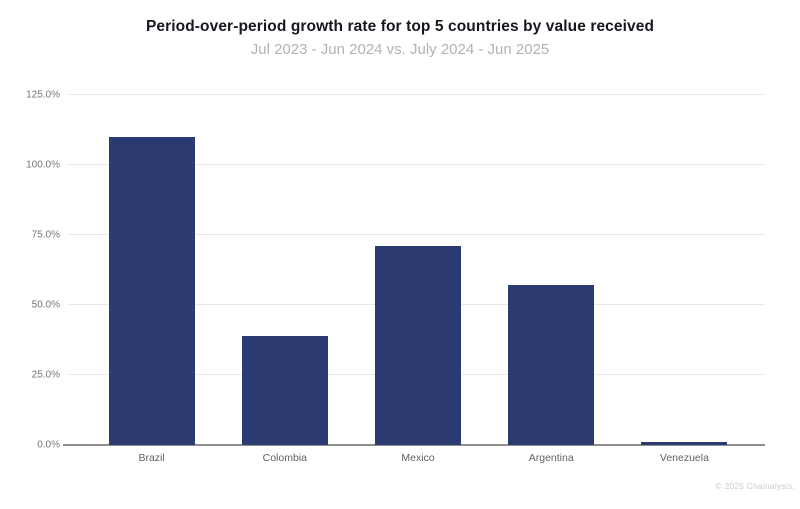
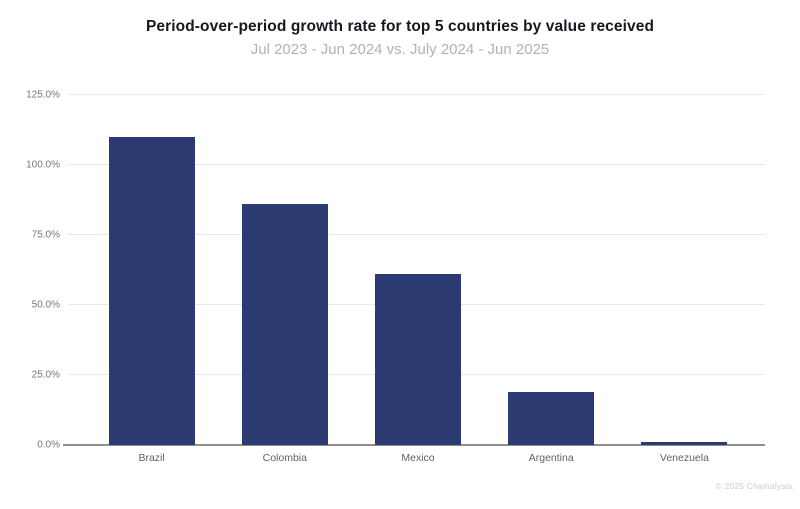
Colombia: 39% -> 86%
Mexico: 71% -> 61%
Argentina: 57% -> 19%
